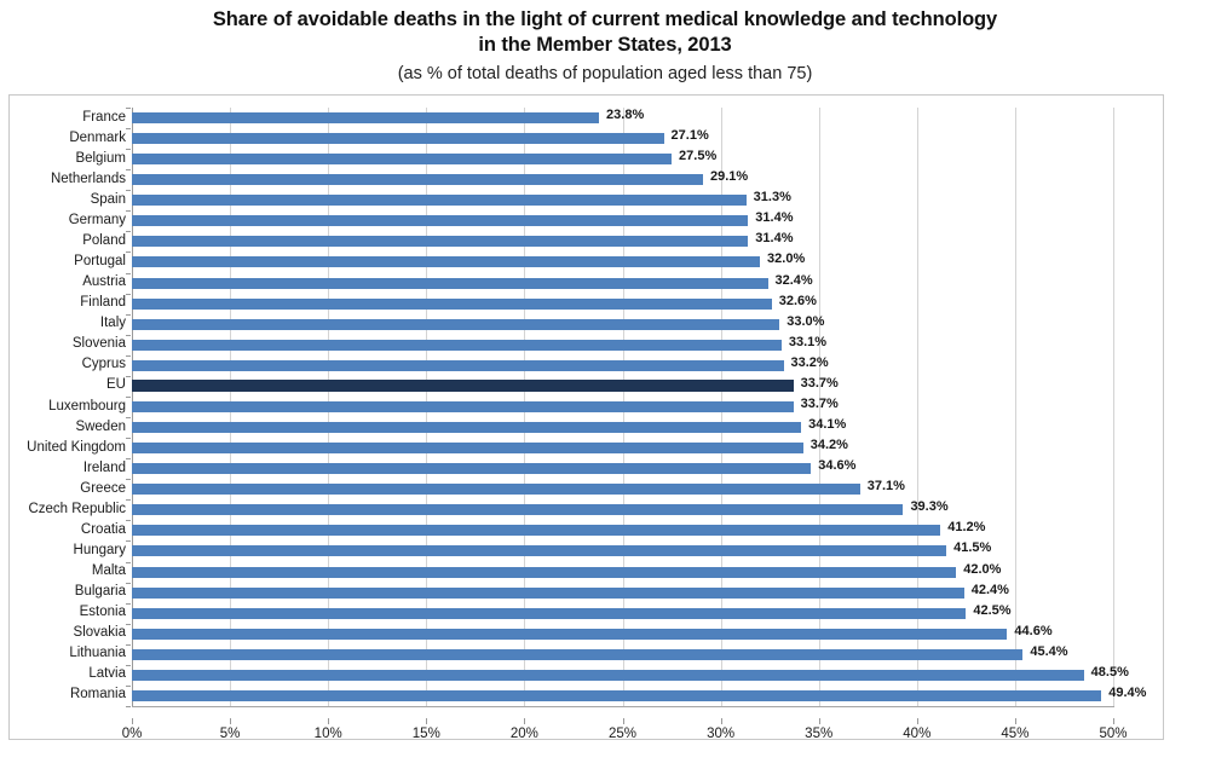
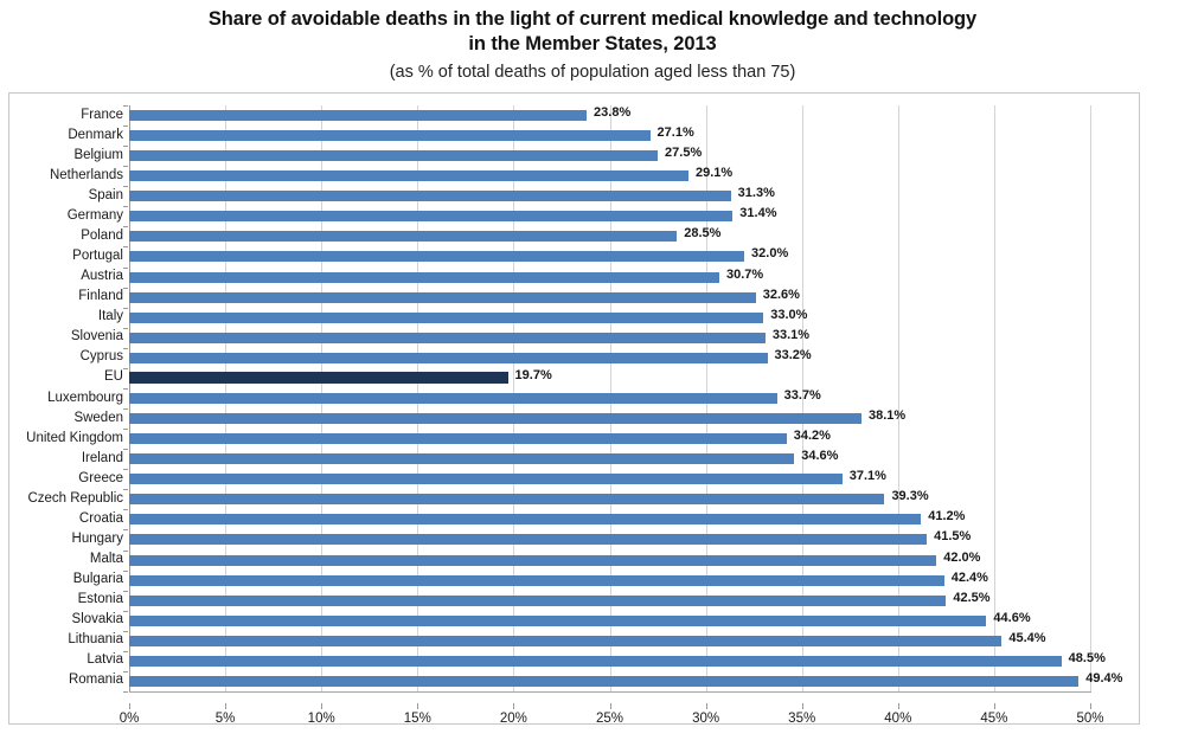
Poland: 31.4% -> 28.5%
Austria: 32.4% -> 30.7%
EU: 33.7% -> 19.7%
Sweden: 34.1% -> 38.1%
